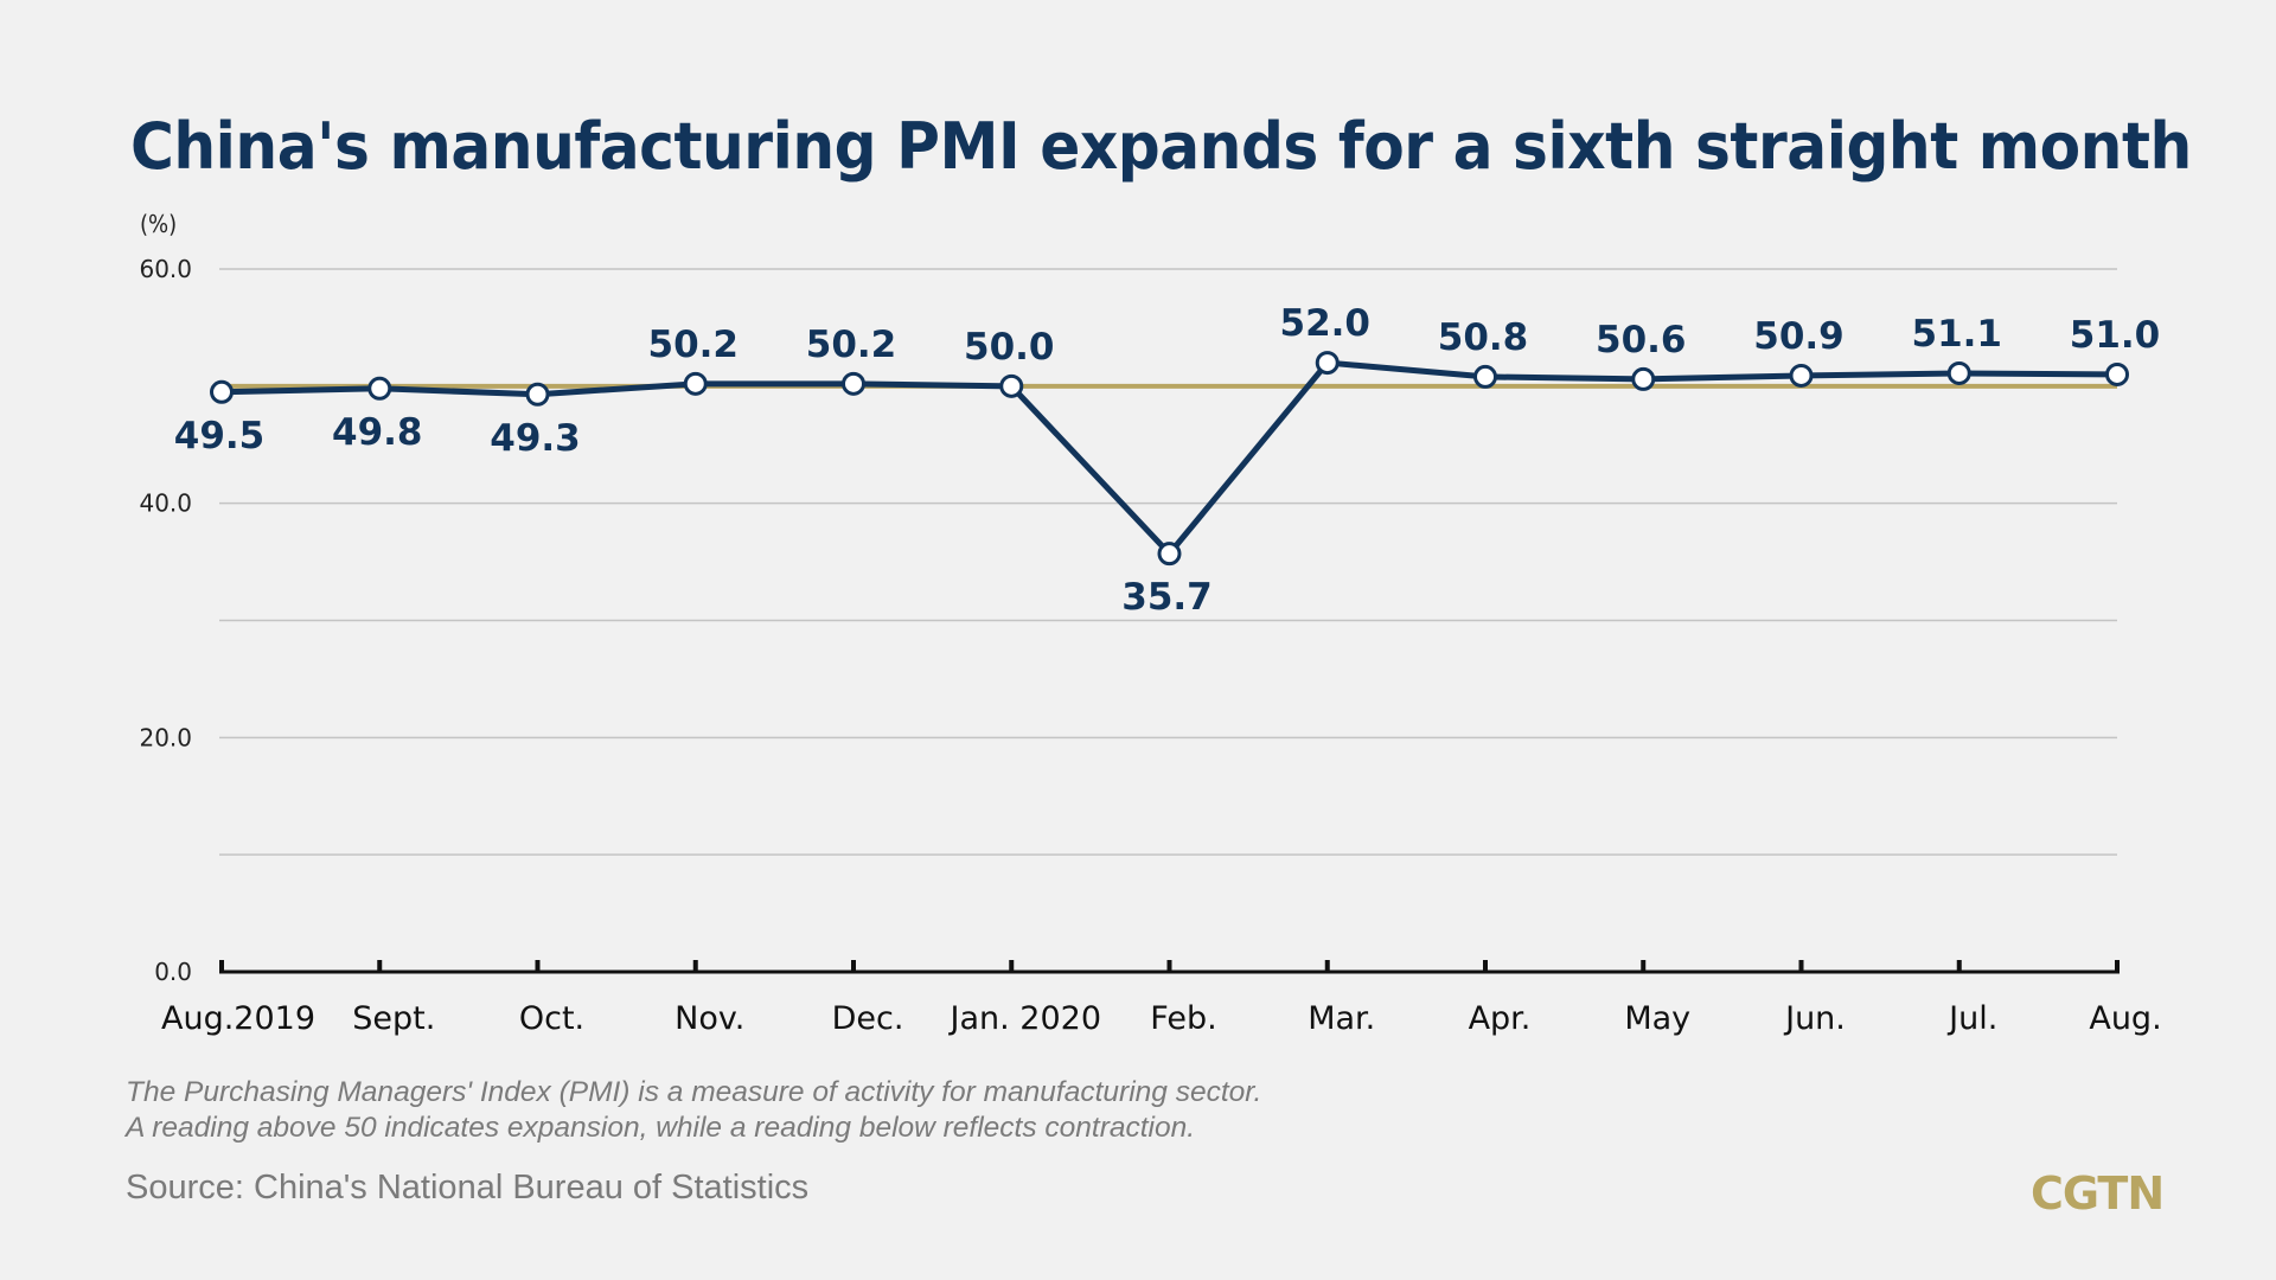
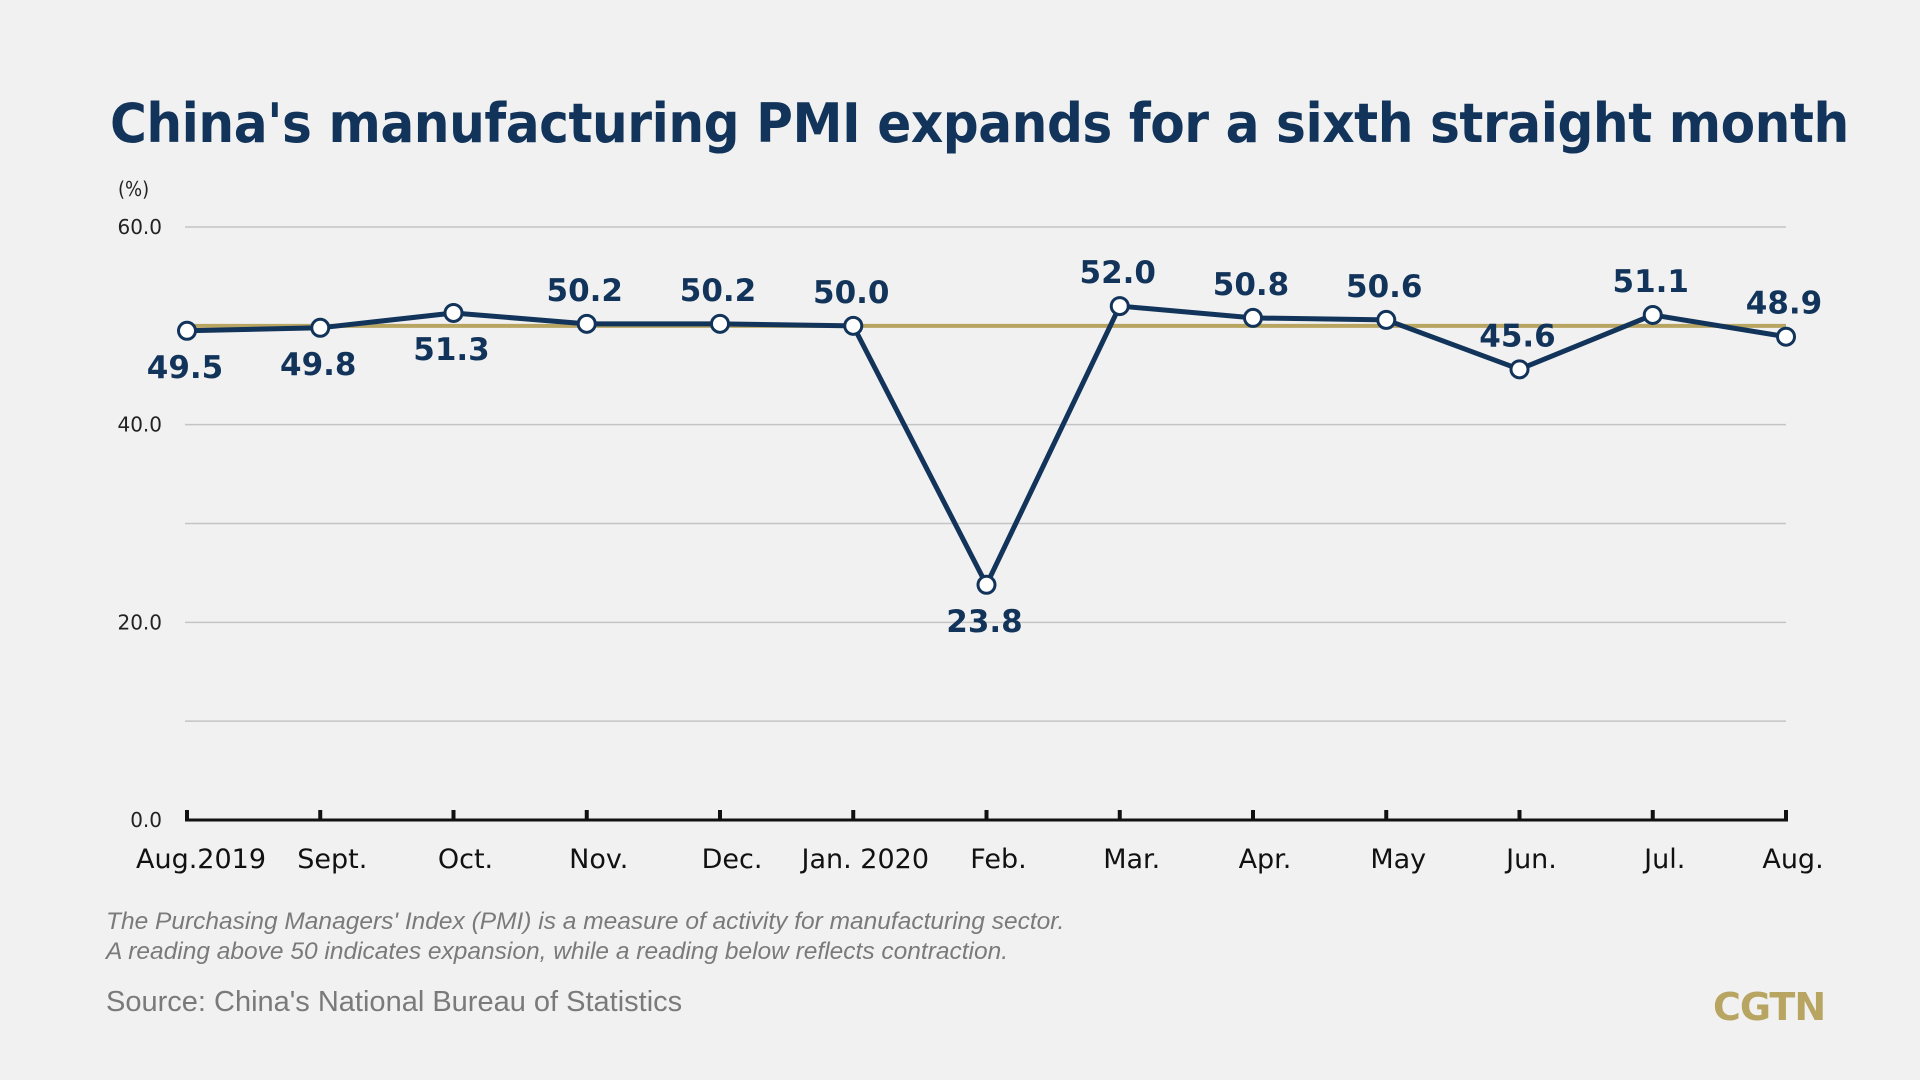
Oct.: 49.3 -> 51.3
Feb.: 35.7 -> 23.8
Jun.: 50.9 -> 45.6
Aug.: 51.0 -> 48.9
